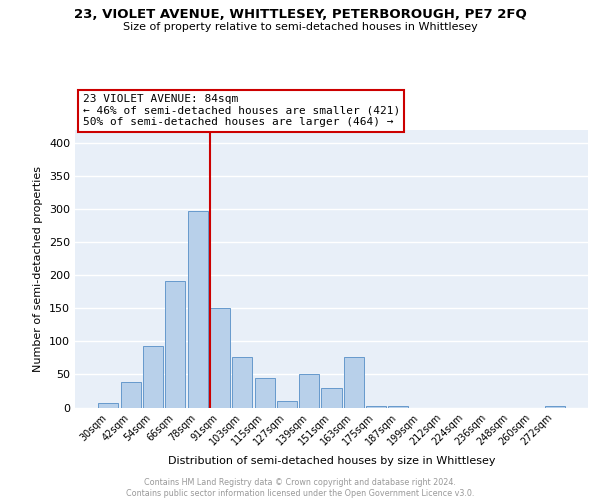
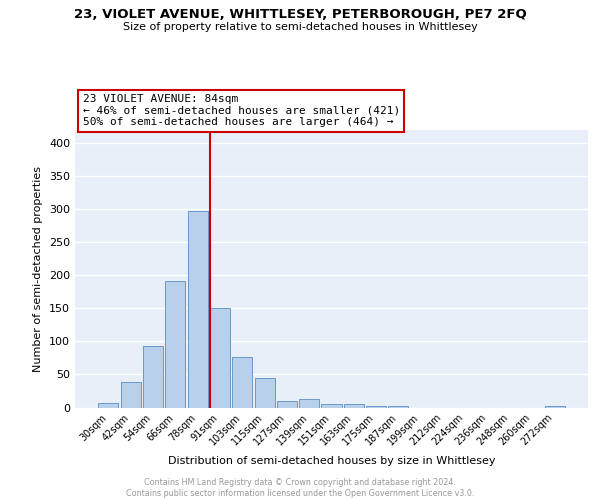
139sqm: 50 -> 13
151sqm: 30 -> 5
163sqm: 76 -> 5
